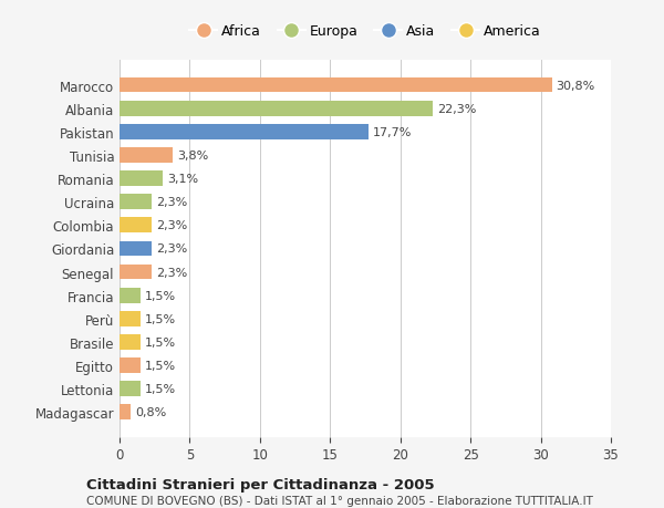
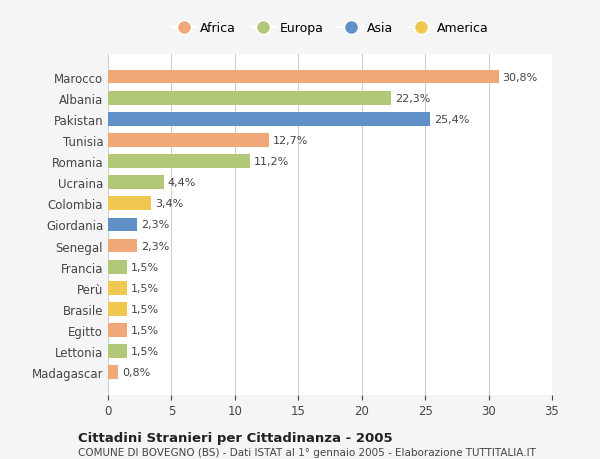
Pakistan: 17,7% -> 25,4%
Tunisia: 3,8% -> 12,7%
Romania: 3,1% -> 11,2%
Ucraina: 2,3% -> 4,4%
Colombia: 2,3% -> 3,4%
